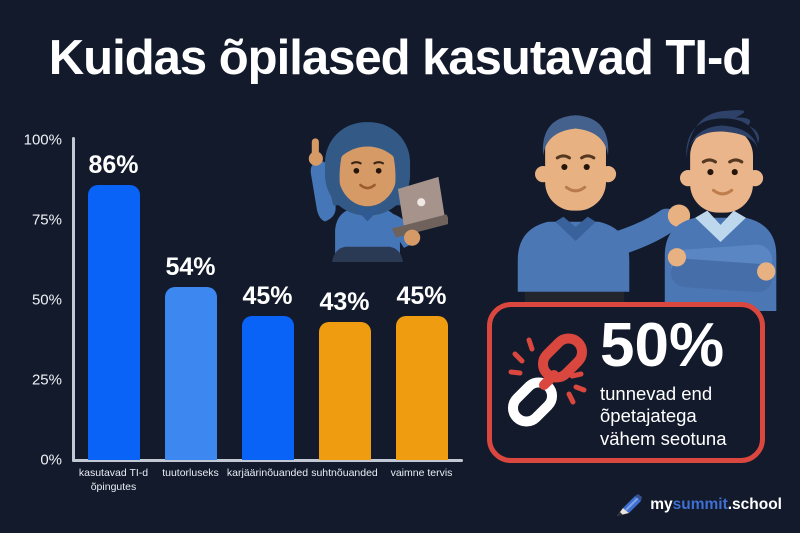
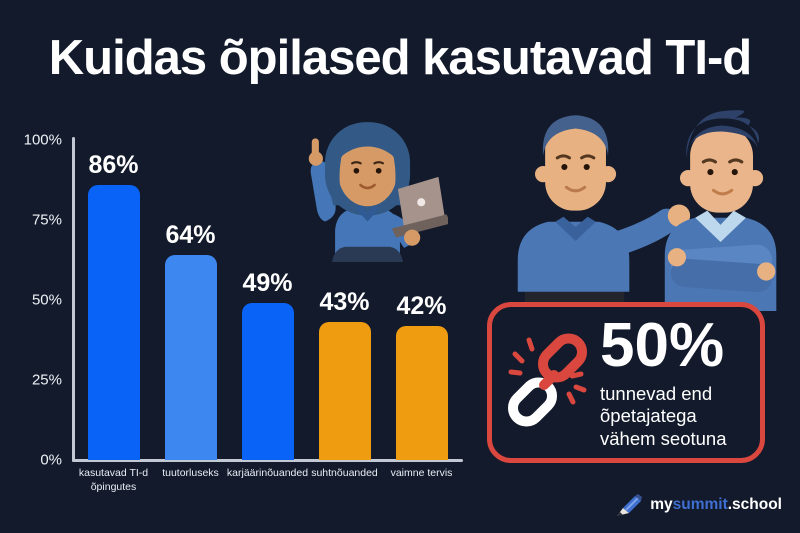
tuutorluseks: 54% -> 64%
karjäärinõuanded: 45% -> 49%
vaimne tervis: 45% -> 42%
